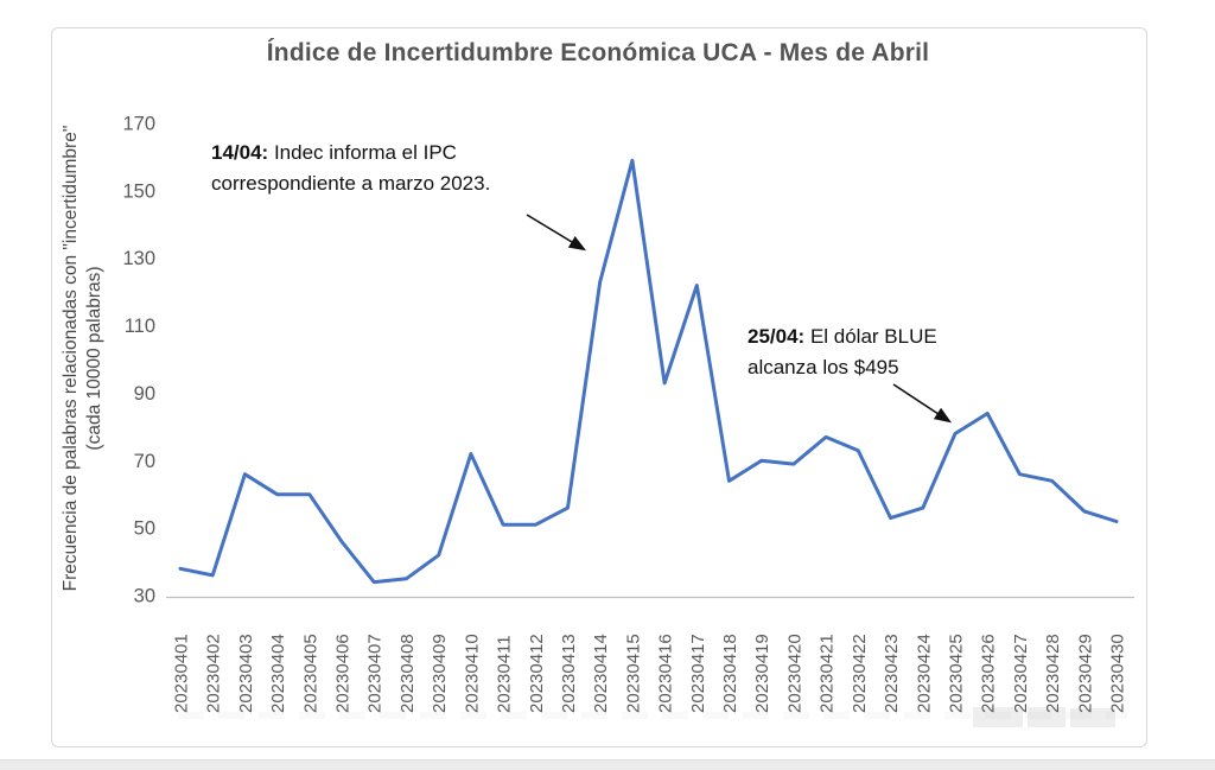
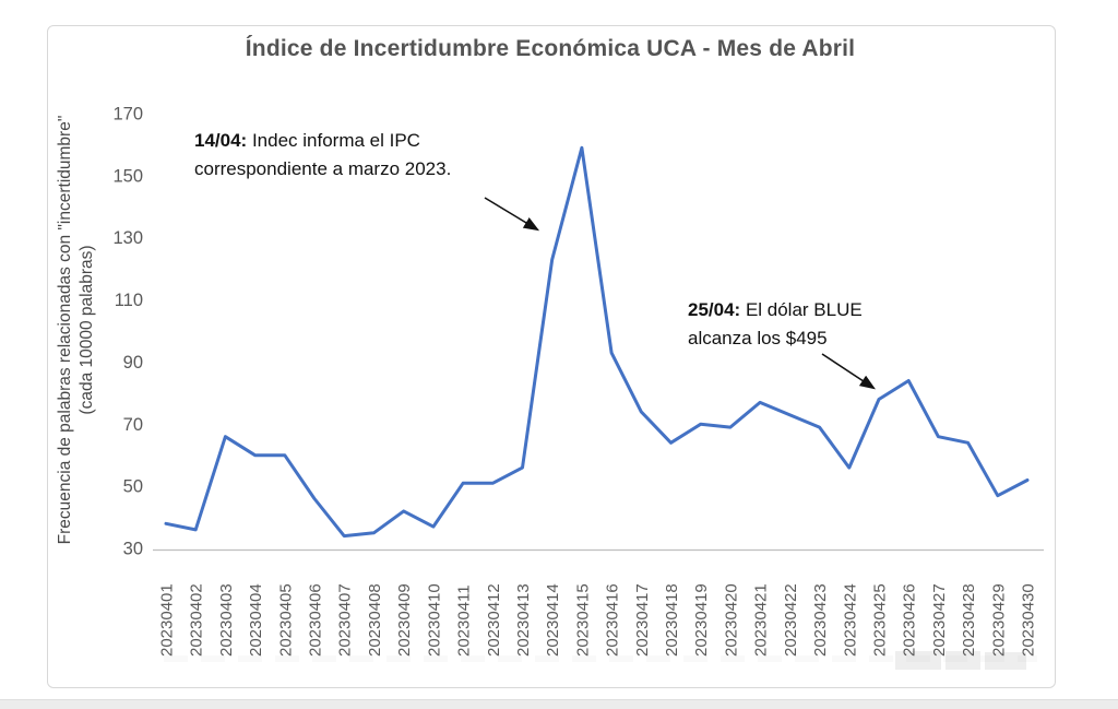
20230410: 72 -> 37
20230417: 122 -> 74
20230423: 53 -> 69
20230429: 55 -> 47
